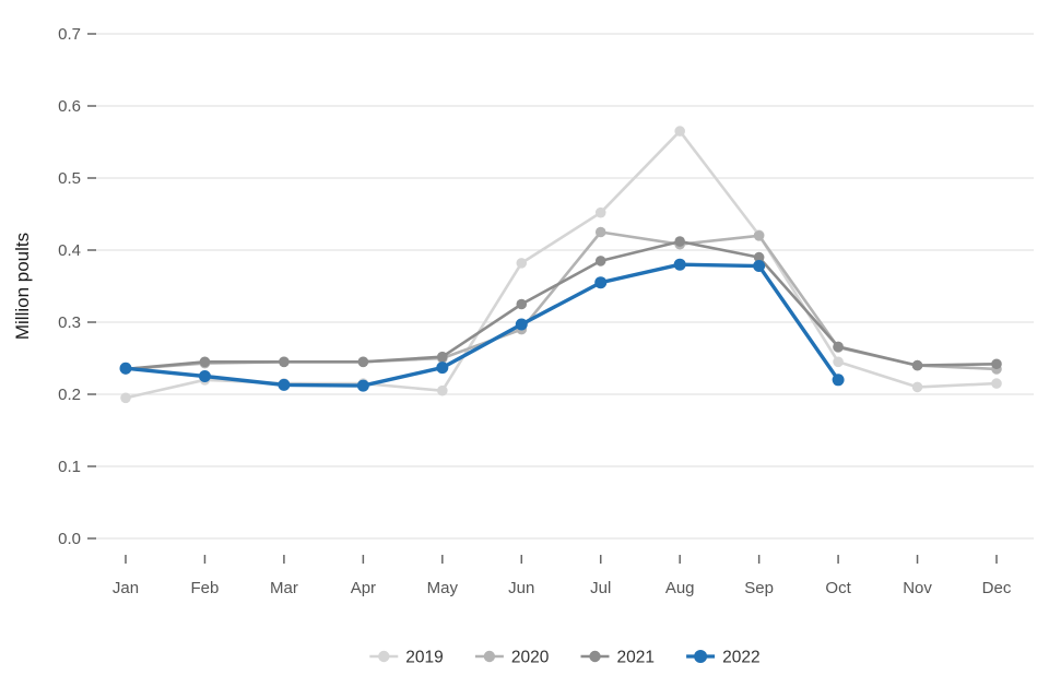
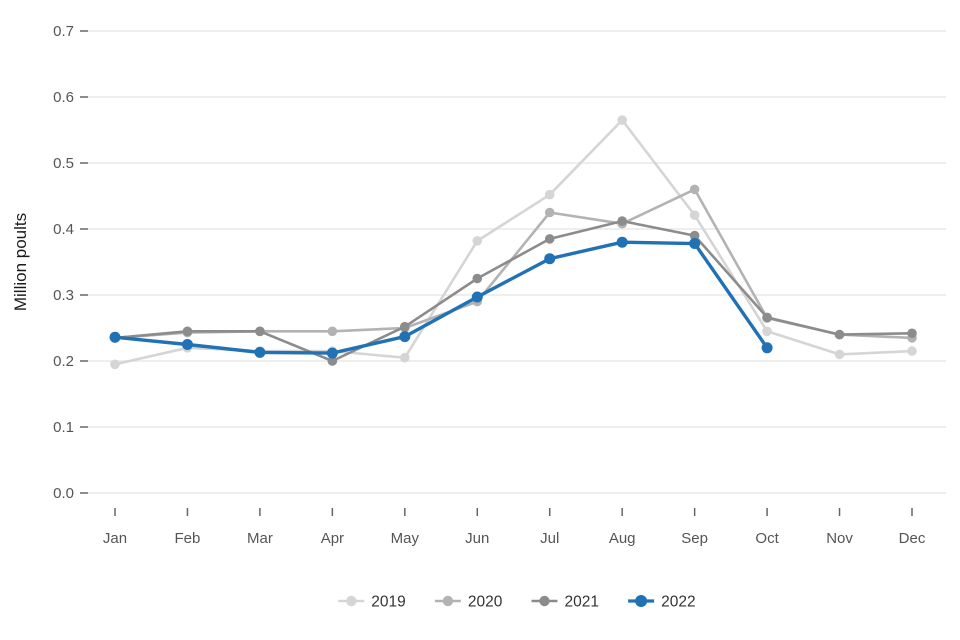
2021/Apr: 0.24 -> 0.20
2020/Sep: 0.42 -> 0.46
